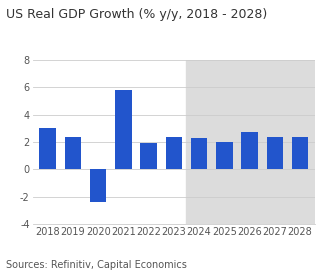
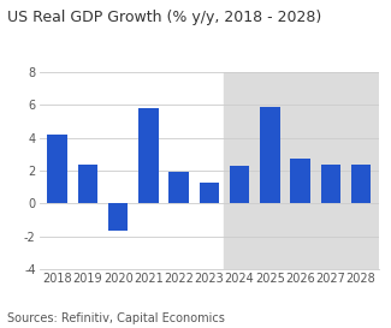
2018: 3.0 -> 4.2
2020: -2.4 -> -1.7
2023: 2.4 -> 1.3
2025: 2.0 -> 5.9
